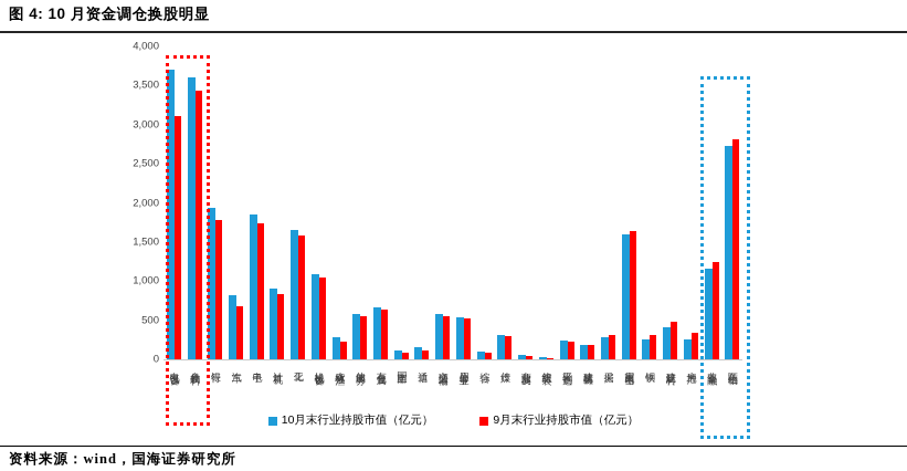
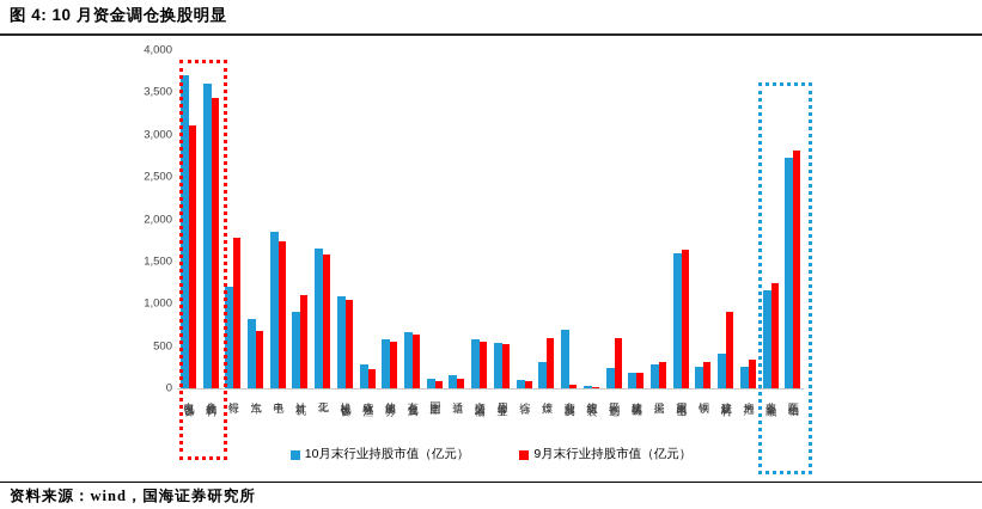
10月末行业持股市值（亿元）/银行: 1900 -> 1200
9月末行业持股市值（亿元）/计算机: 800 -> 1100
9月末行业持股市值（亿元）/传媒: 300 -> 600
10月末行业持股市值（亿元）/商业贸易: 100 -> 700
9月末行业持股市值（亿元）/轻工制造: 200 -> 600
9月末行业持股市值（亿元）/建筑材料: 500 -> 900
